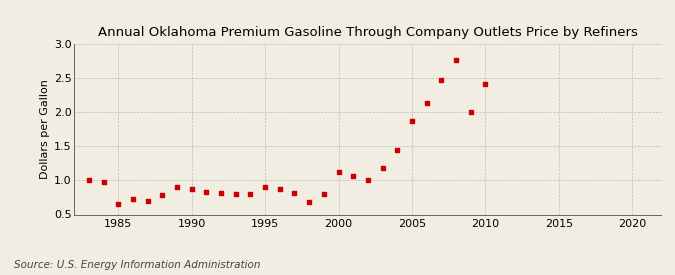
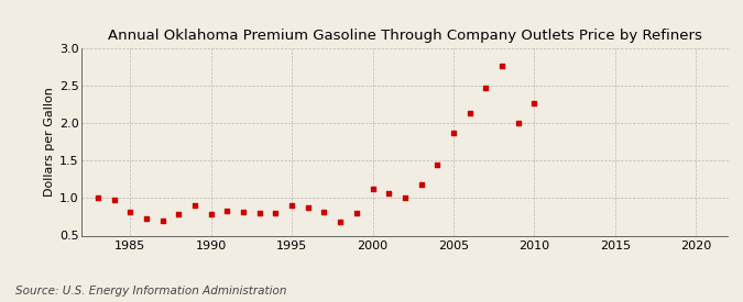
1985: 0.65 -> 0.82
1990: 0.87 -> 0.78
2010: 2.41 -> 2.26
